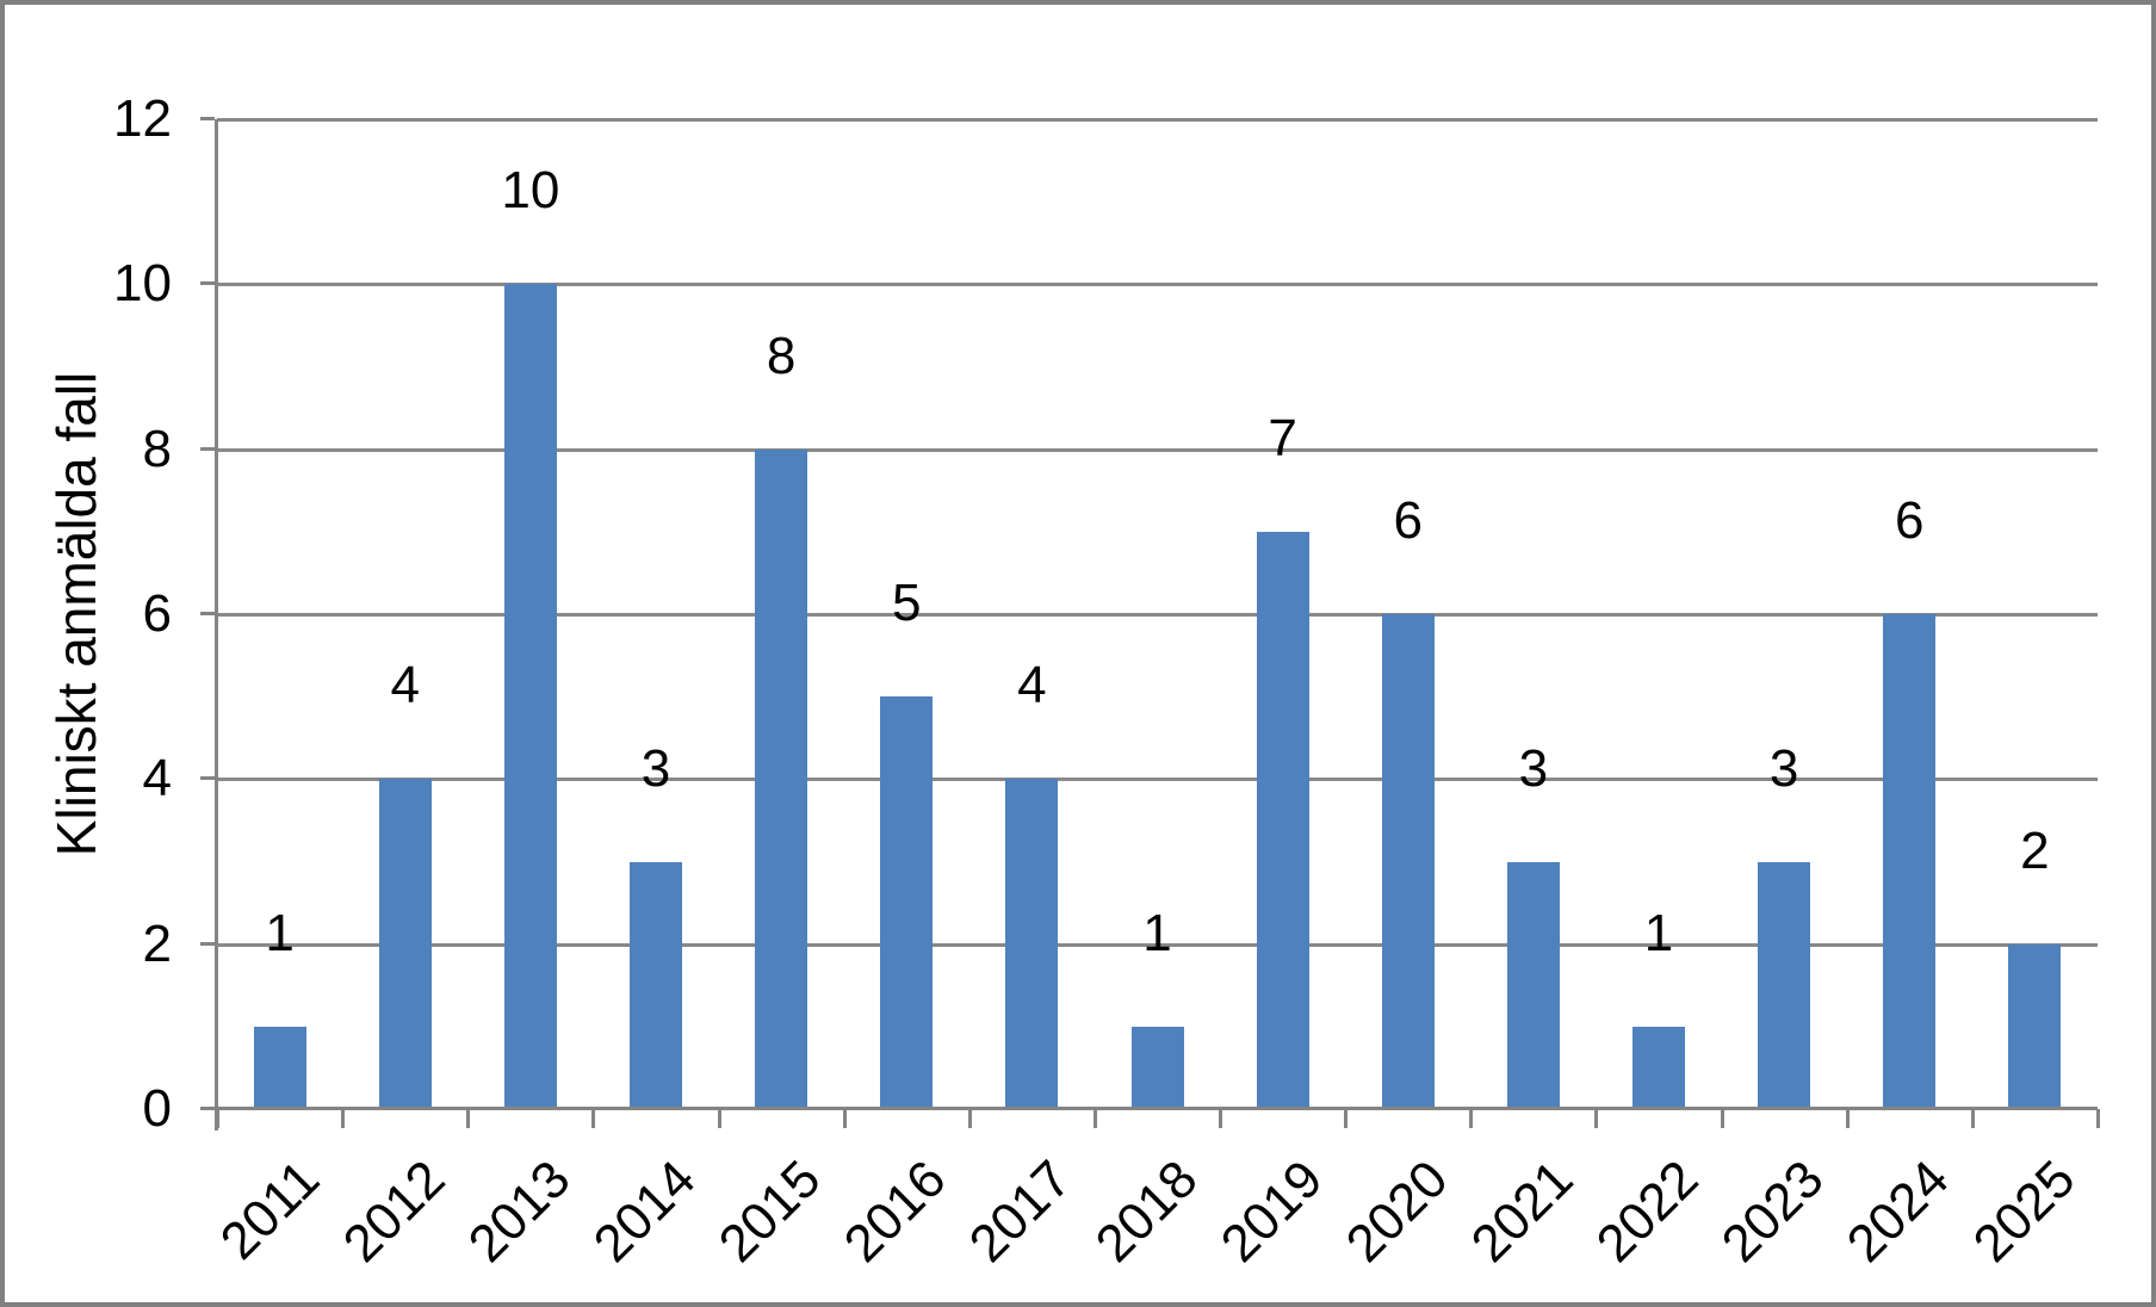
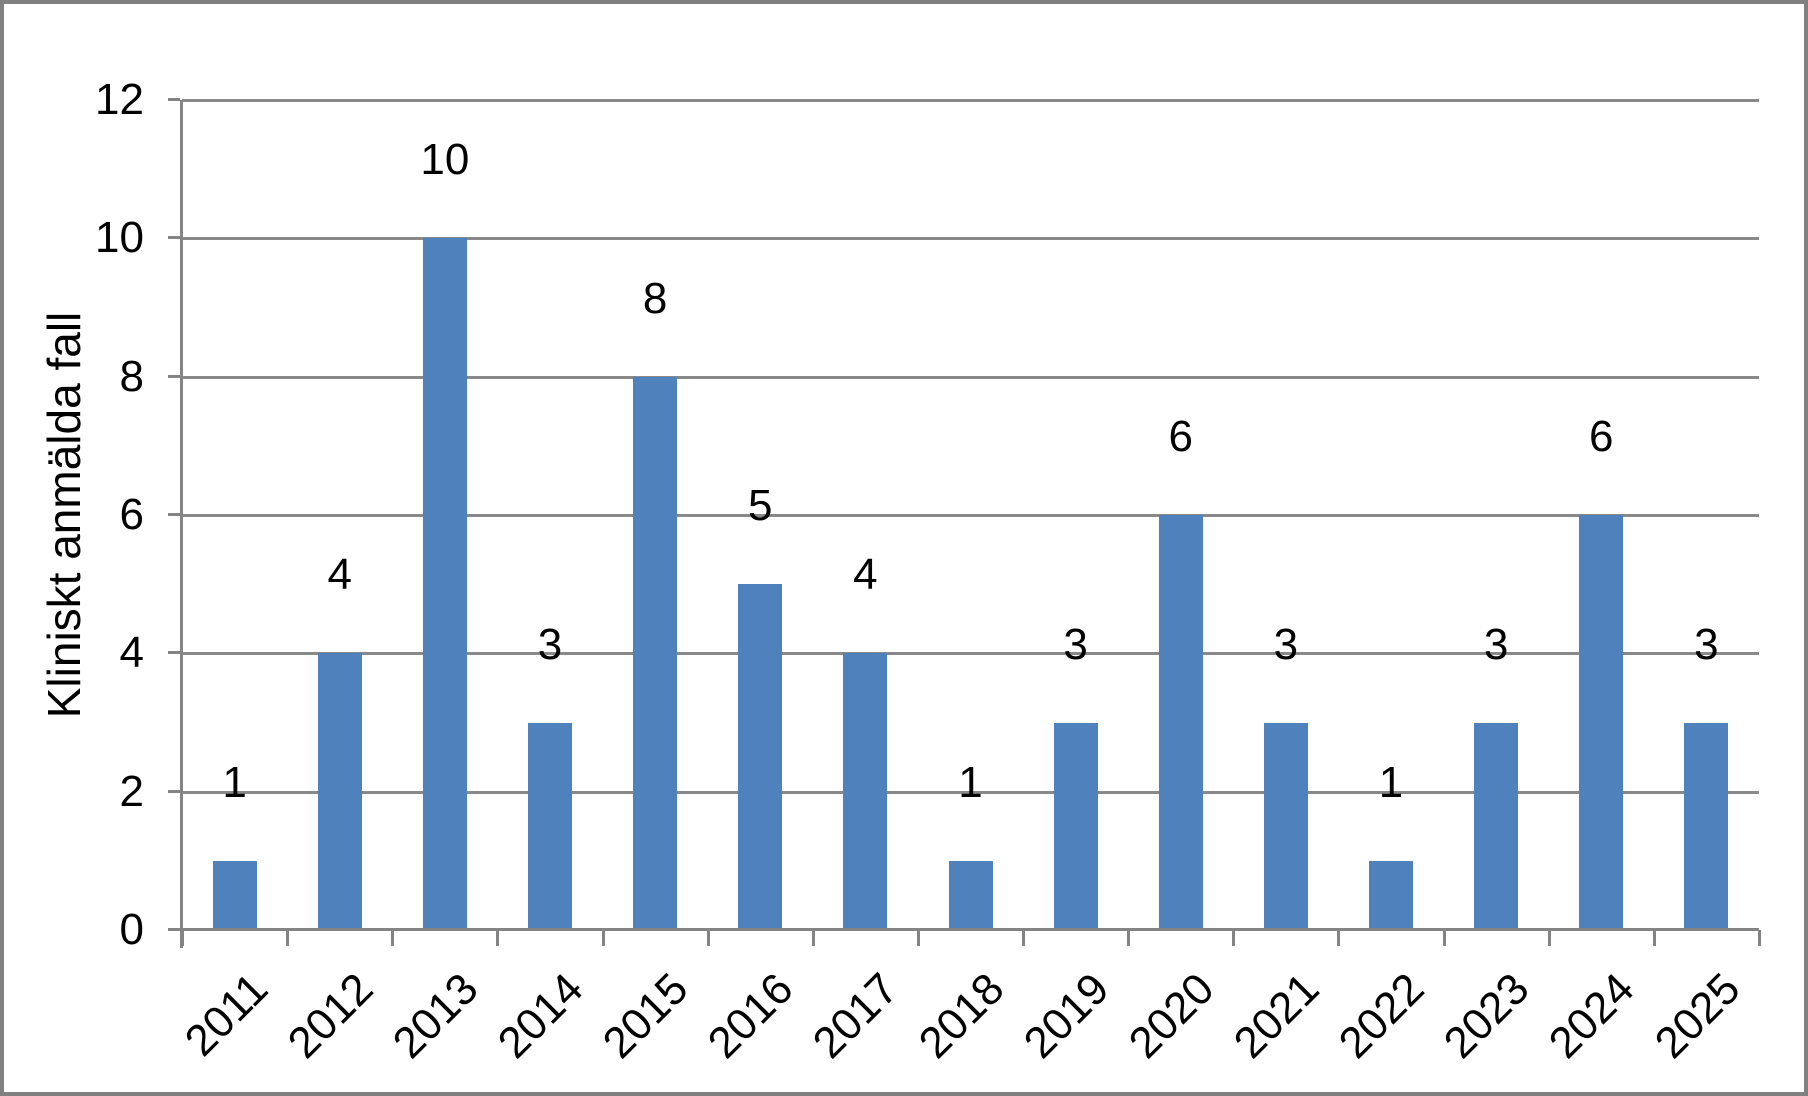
2019: 7 -> 3
2025: 2 -> 3
